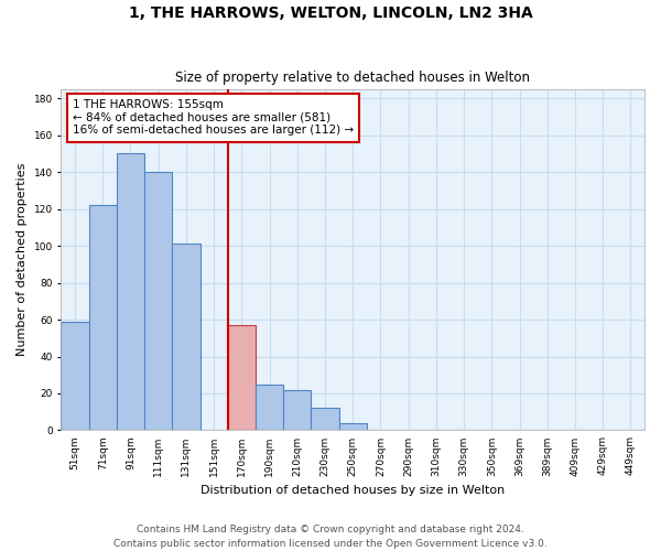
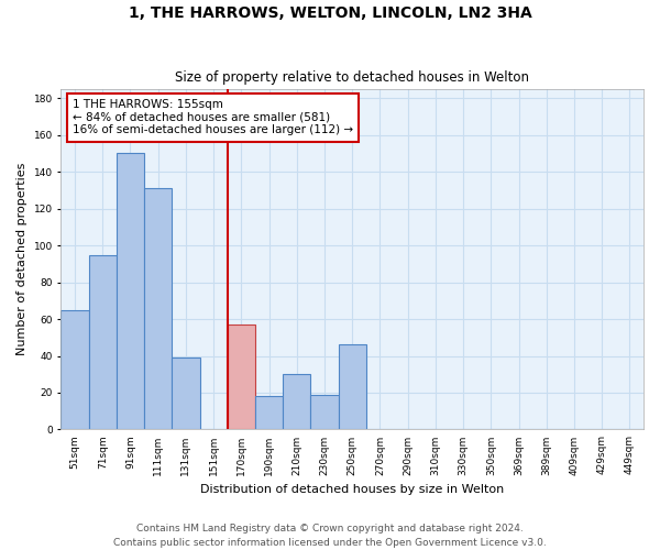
51sqm: 59 -> 65
71sqm: 122 -> 95
111sqm: 140 -> 131
131sqm: 101 -> 39
190sqm: 25 -> 18
210sqm: 22 -> 30
230sqm: 12 -> 19
250sqm: 4 -> 46
